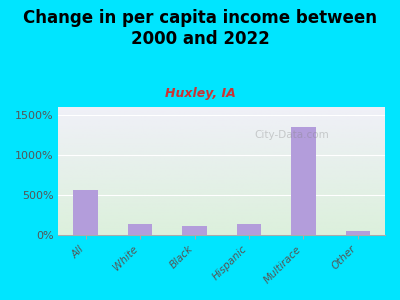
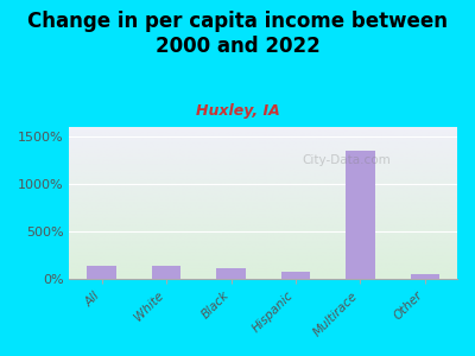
All: 560% -> 130%
Hispanic: 140% -> 80%
